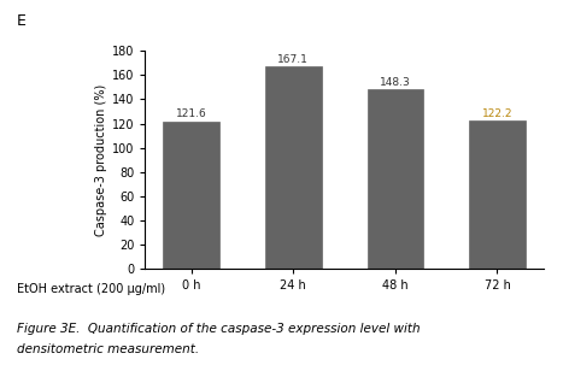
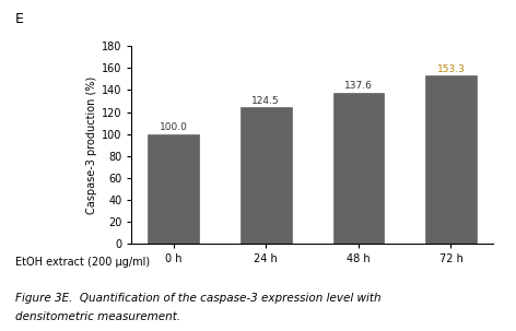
0 h: 121.6 -> 100.0
24 h: 167.1 -> 124.5
48 h: 148.3 -> 137.6
72 h: 122.2 -> 153.3
